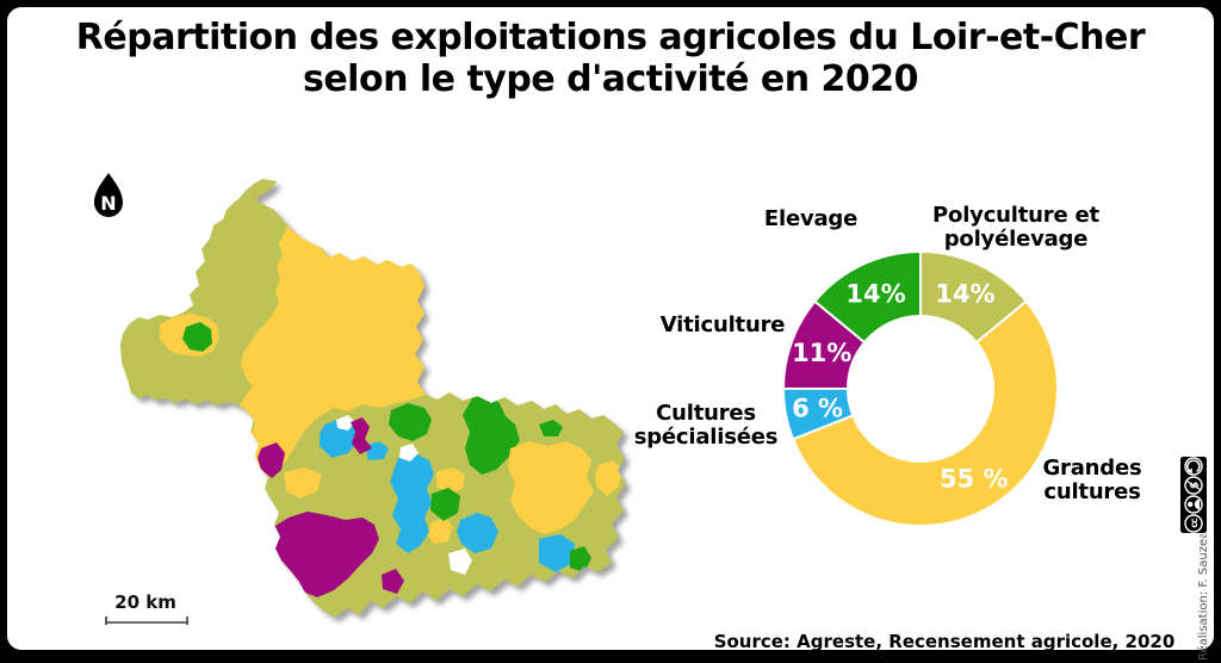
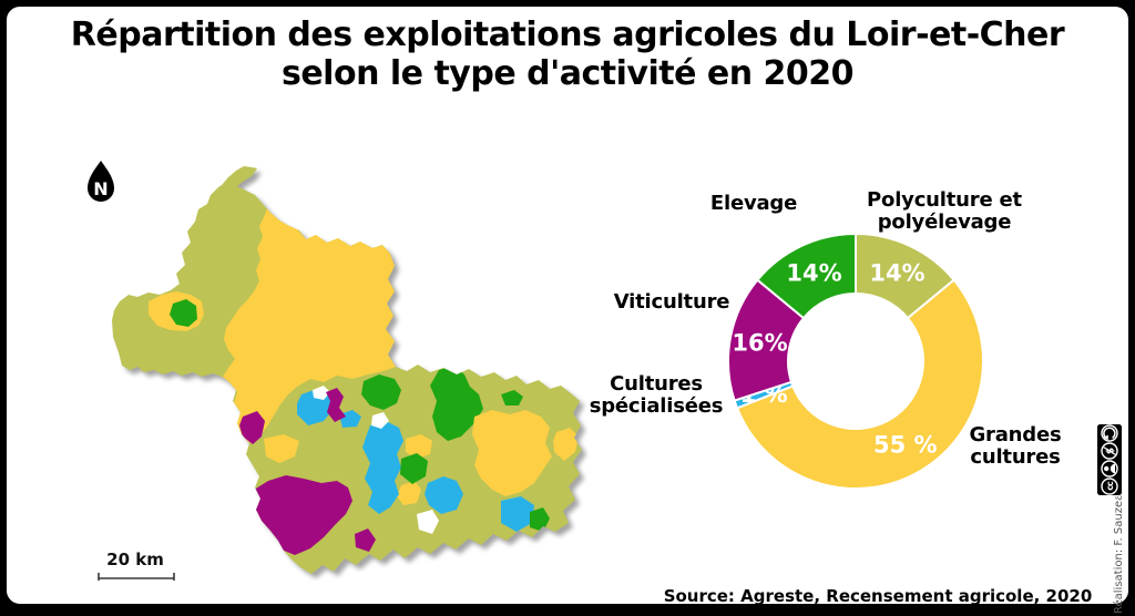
Cultures spécialisées: 6 -> 1
Viticulture: 11% -> 16%
